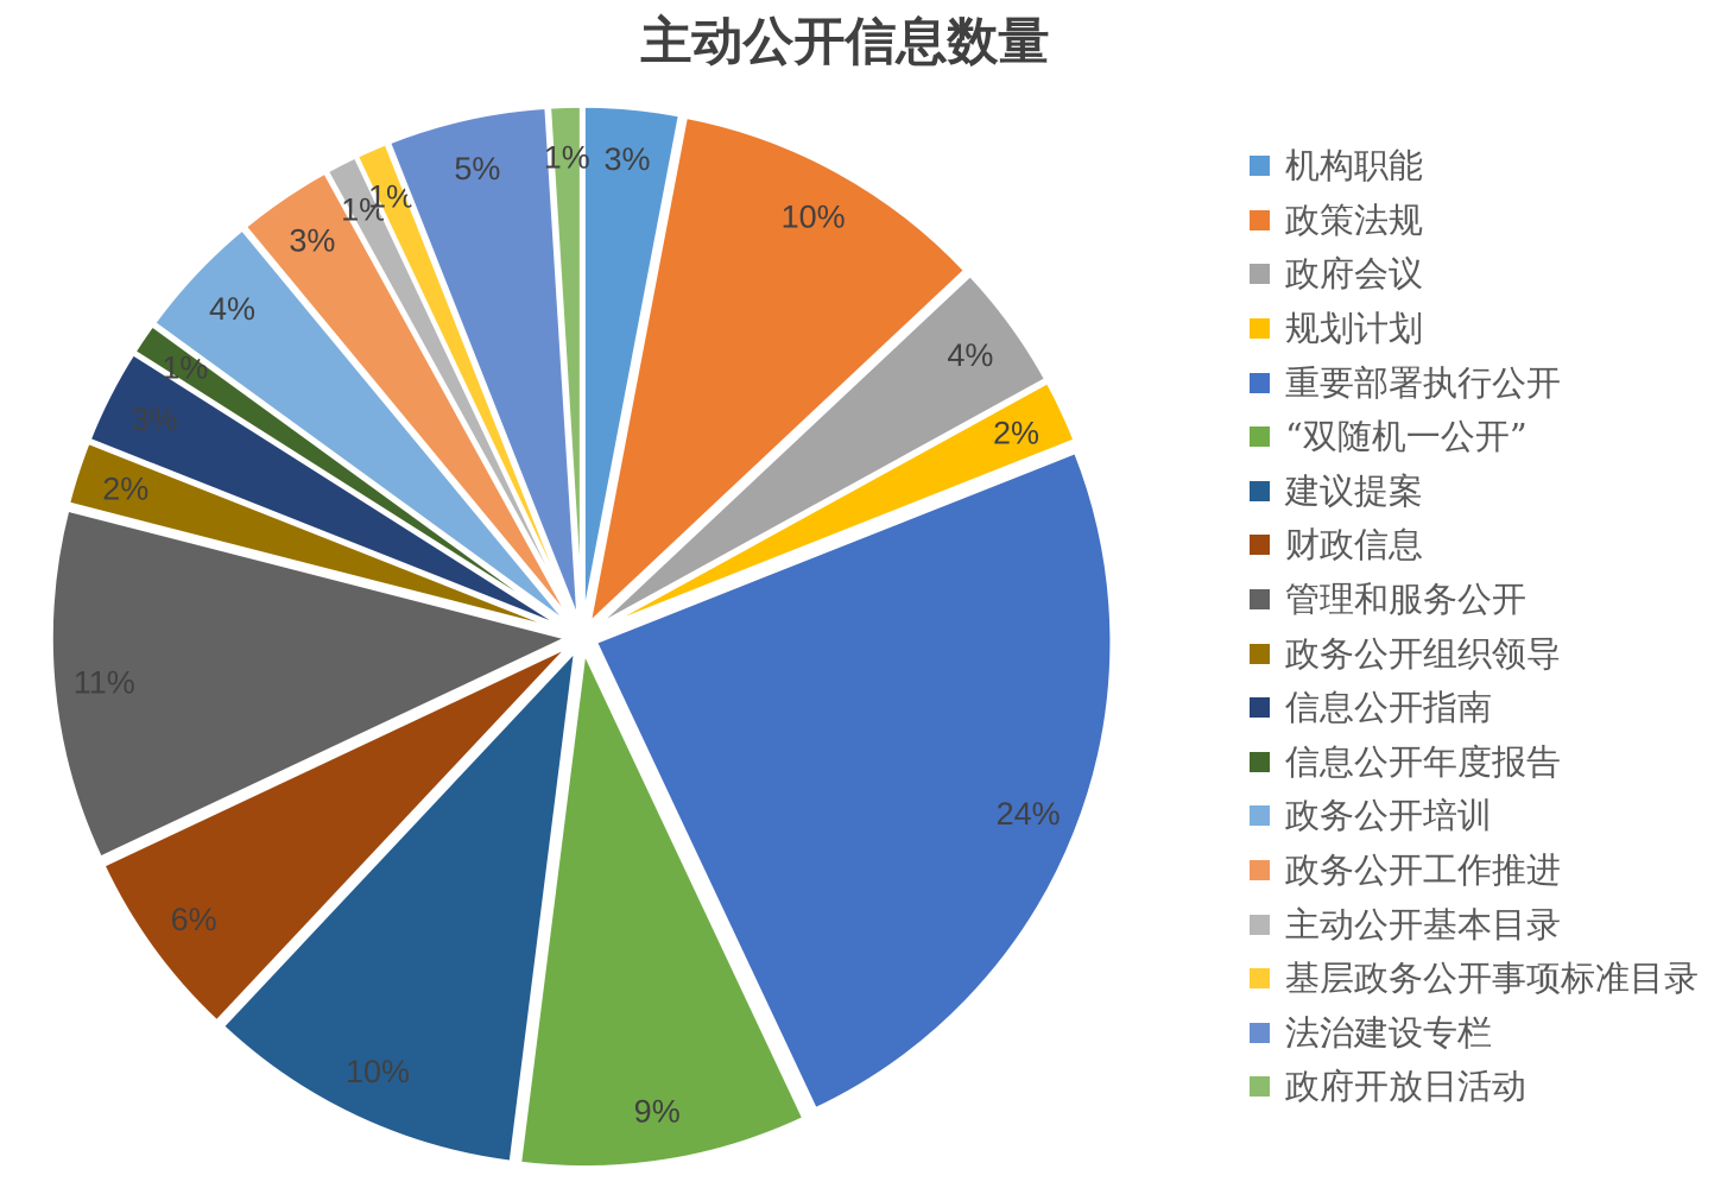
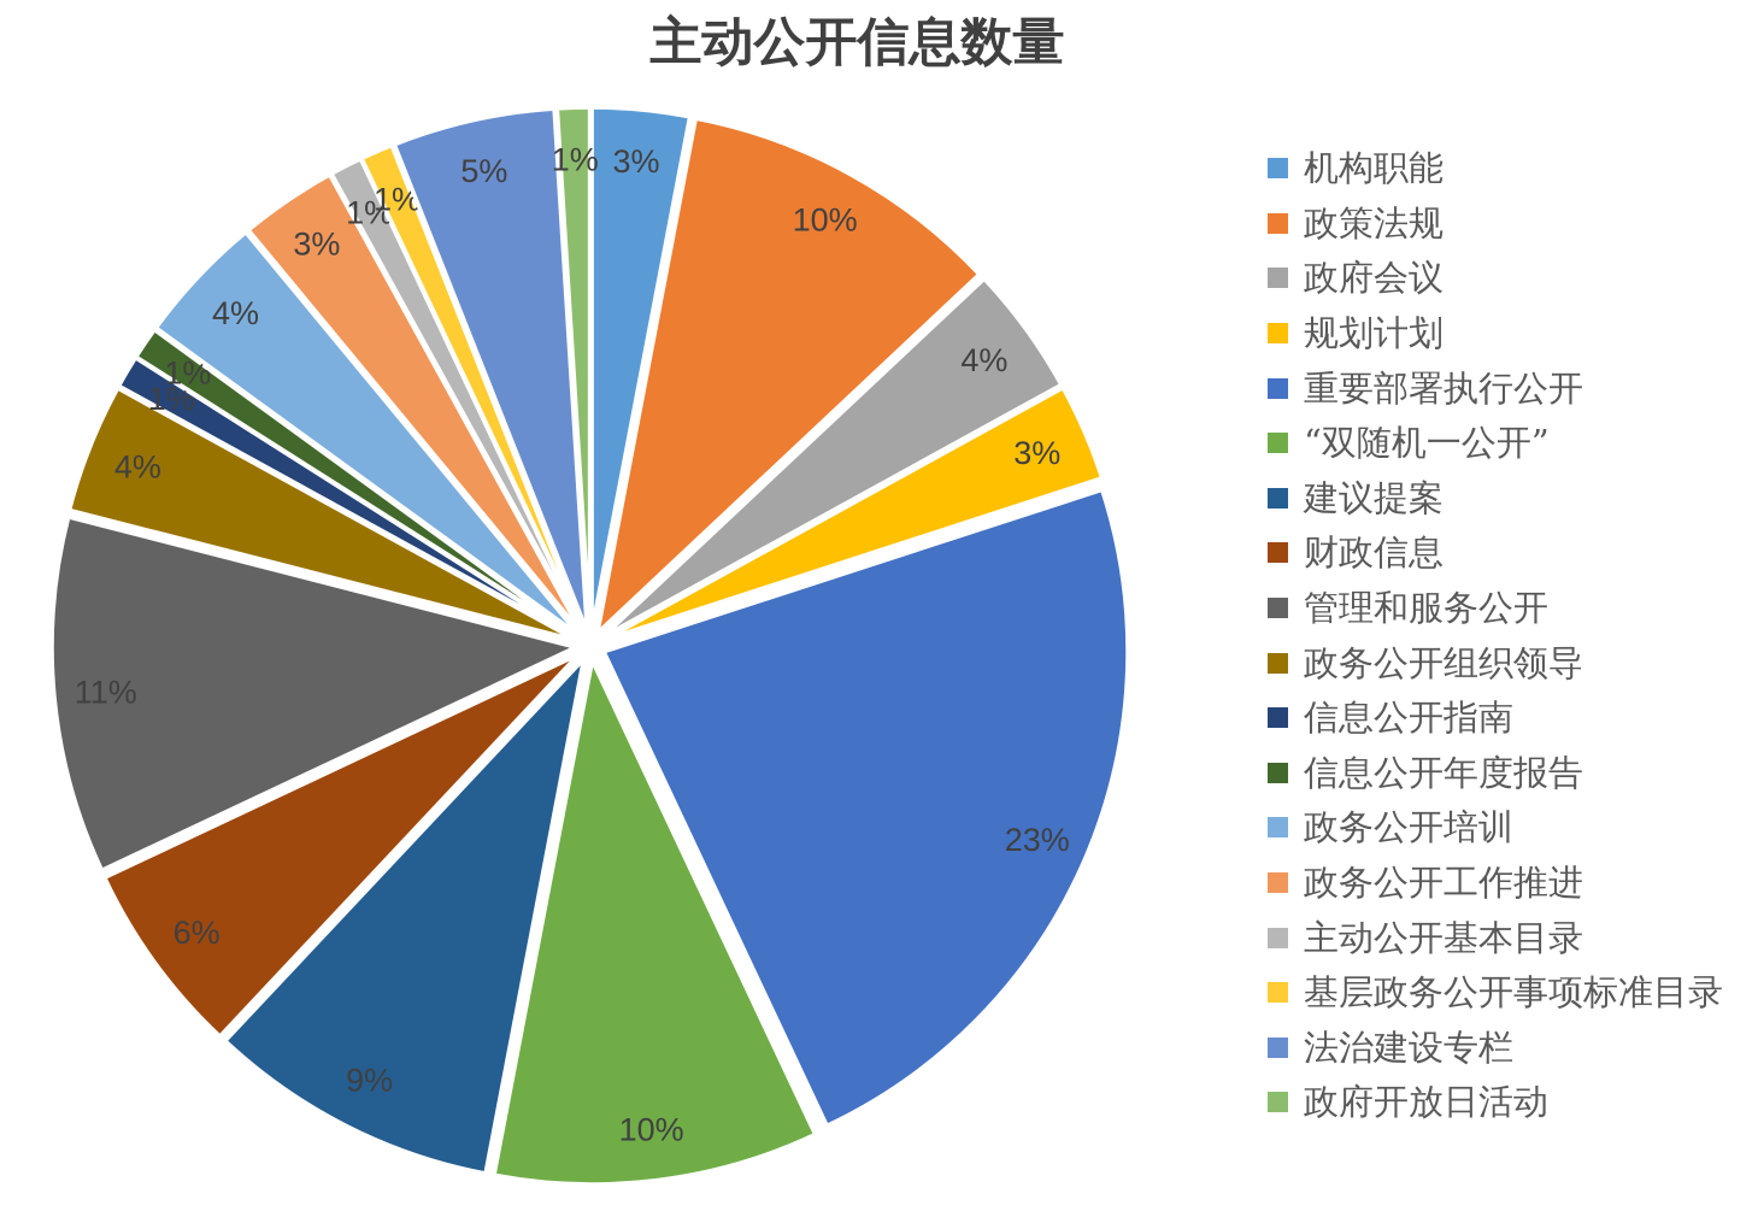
规划计划: 2% -> 3%
重要部署执行公开: 24% -> 23%
“双随机一公开”: 9% -> 10%
建议提案: 10% -> 9%
政务公开组织领导: 2% -> 4%
信息公开指南: 3% -> 1%
